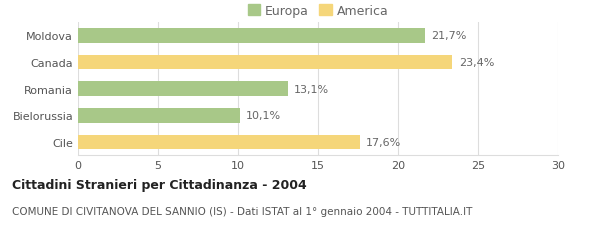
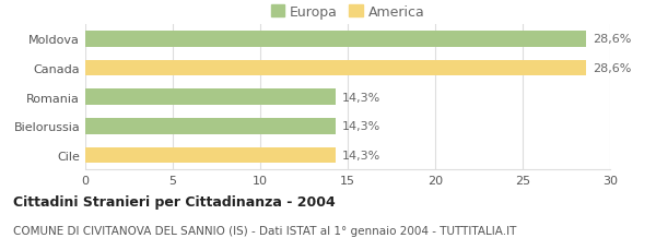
Moldova: 21,7% -> 28,6%
Canada: 23,4% -> 28,6%
Romania: 13,1% -> 14,3%
Bielorussia: 10,1% -> 14,3%
Cile: 17,6% -> 14,3%
